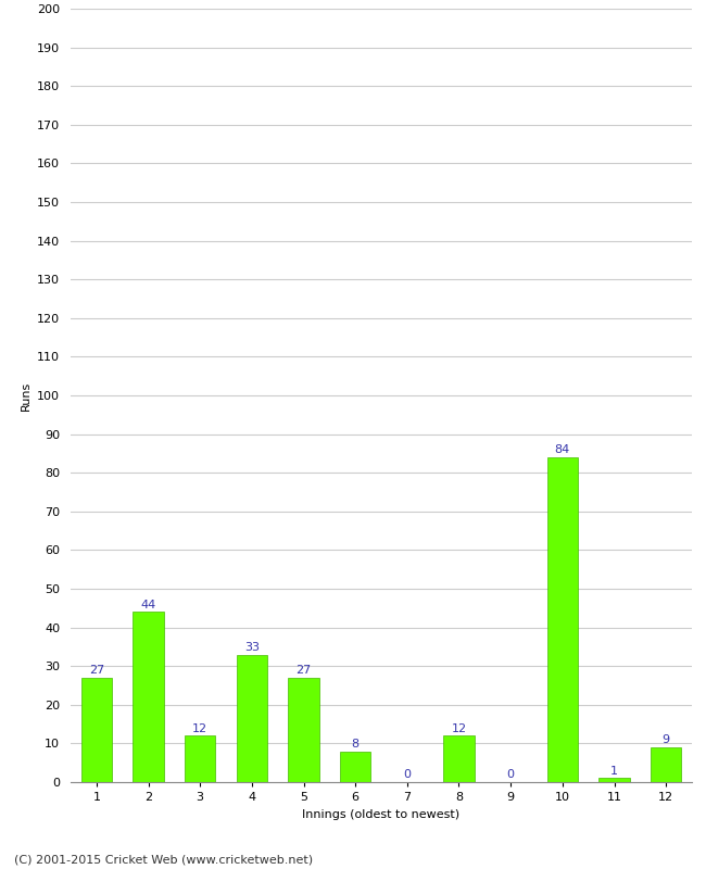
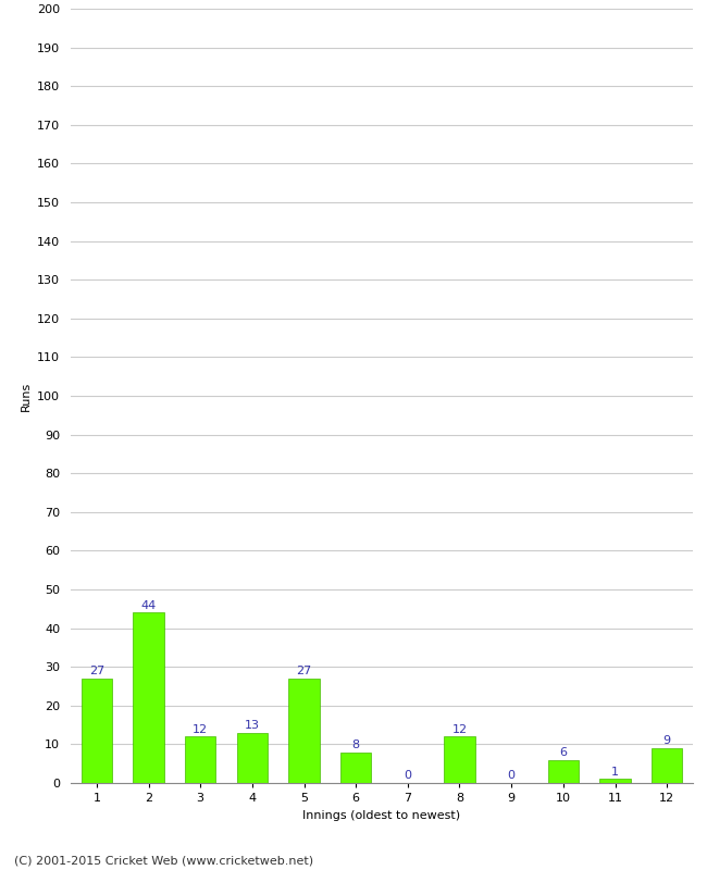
4: 33 -> 13
10: 84 -> 6
